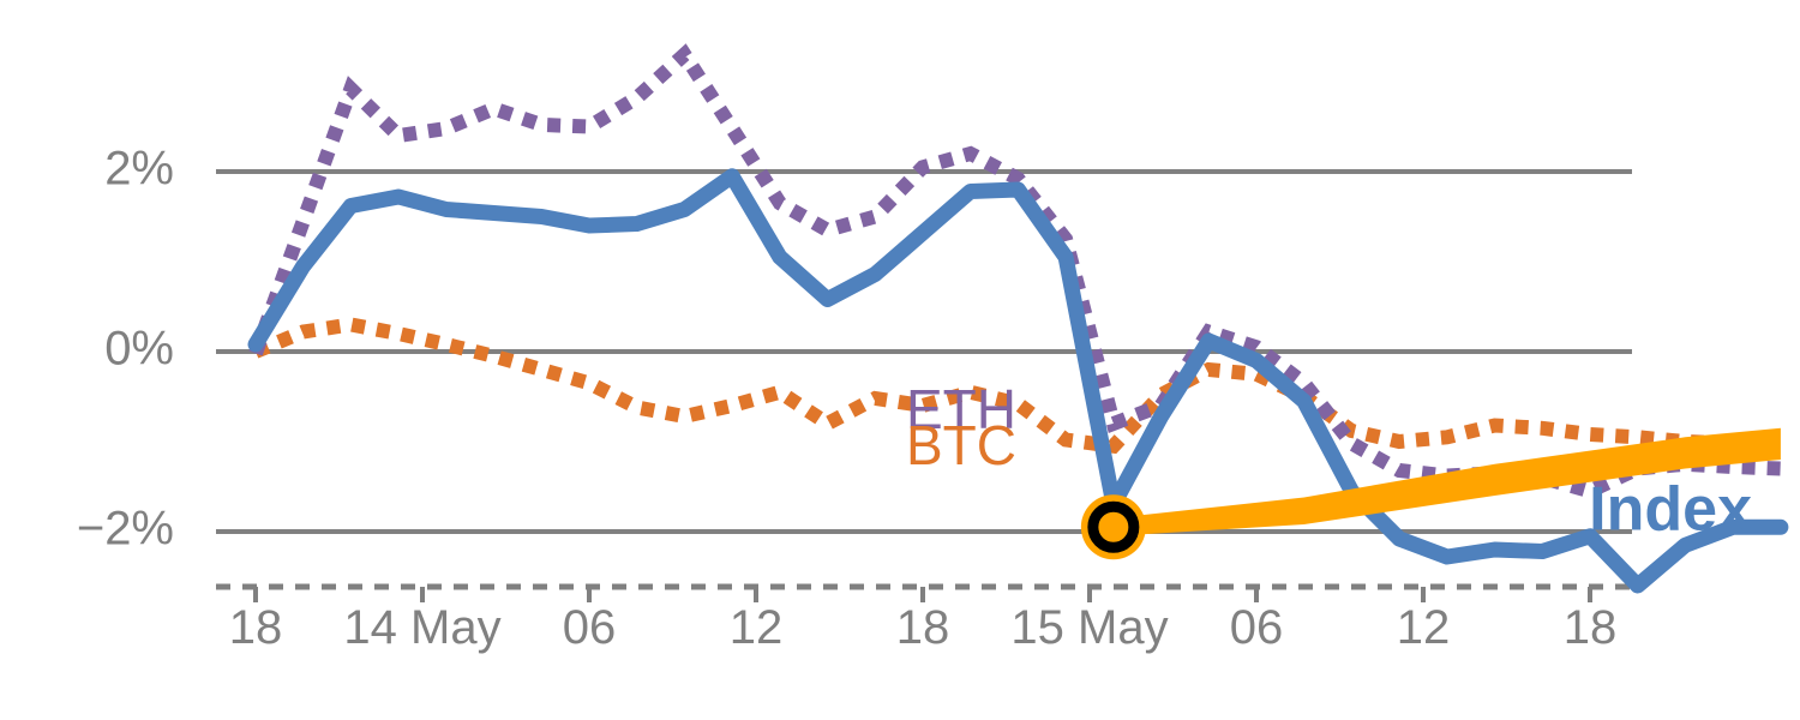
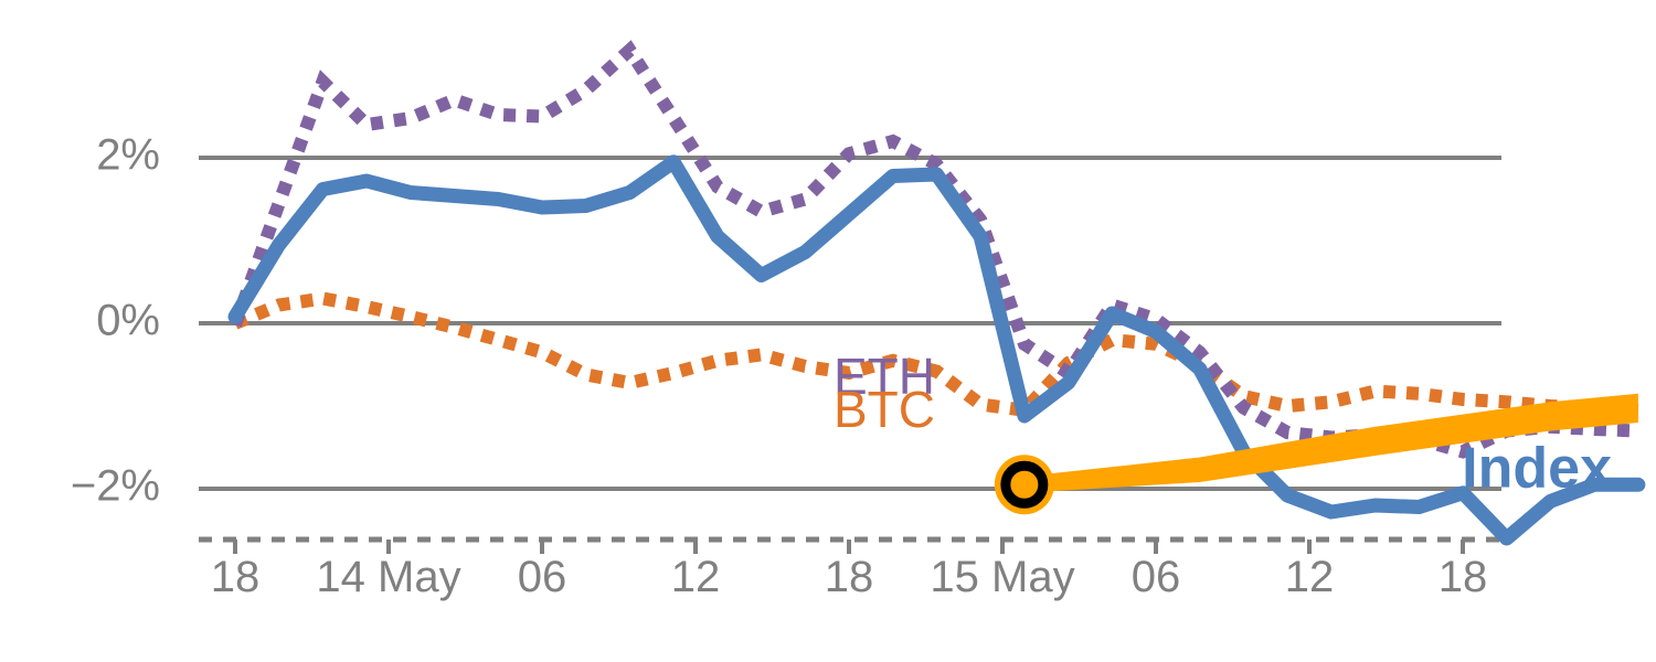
BTC/12: -0.8% -> -0.4%
Index/18: -1.7% -> -1.1%
ETH/18: -0.8% -> -0.2%
